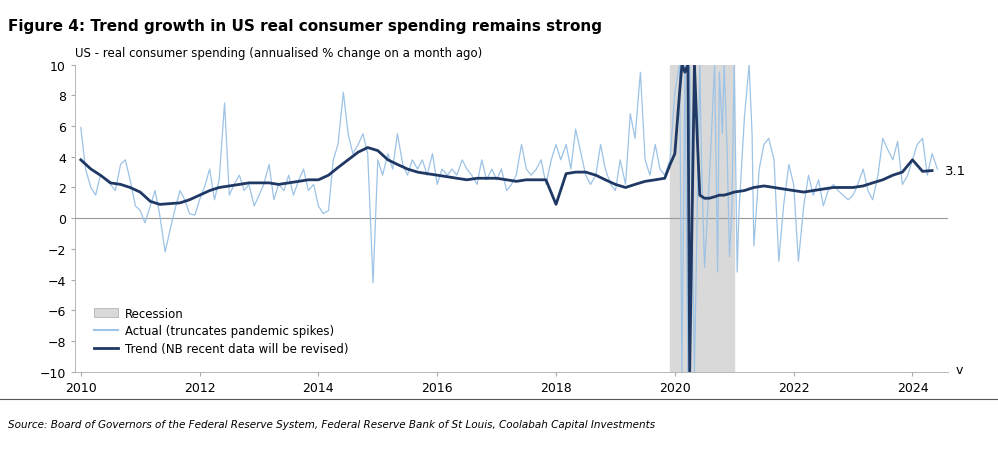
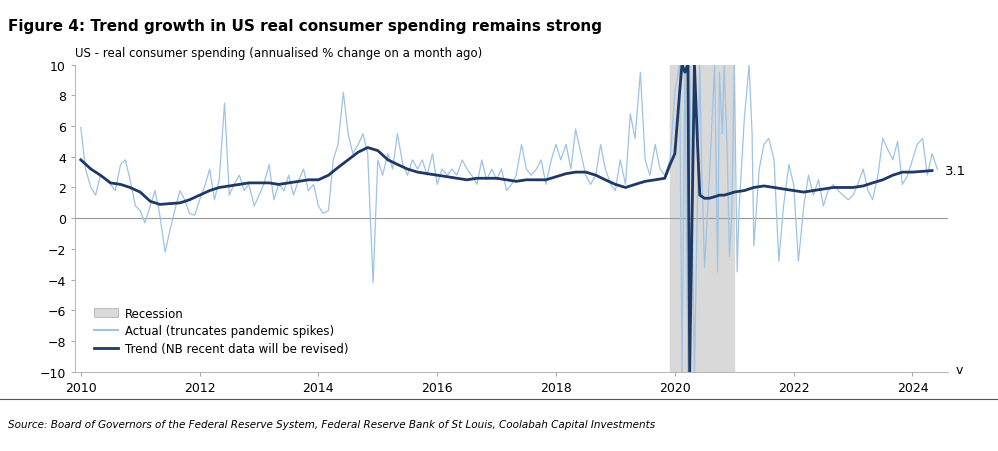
Trend (NB recent data will be revised)/2018: 0.9 -> 2.7
Trend (NB recent data will be revised)/2024: 3.8 -> 3.0
